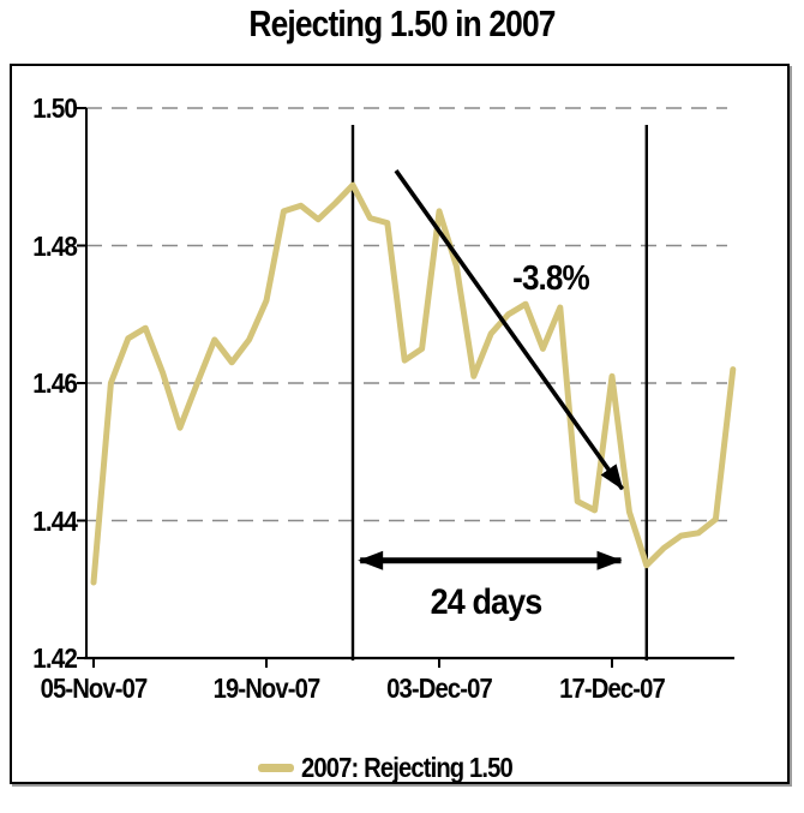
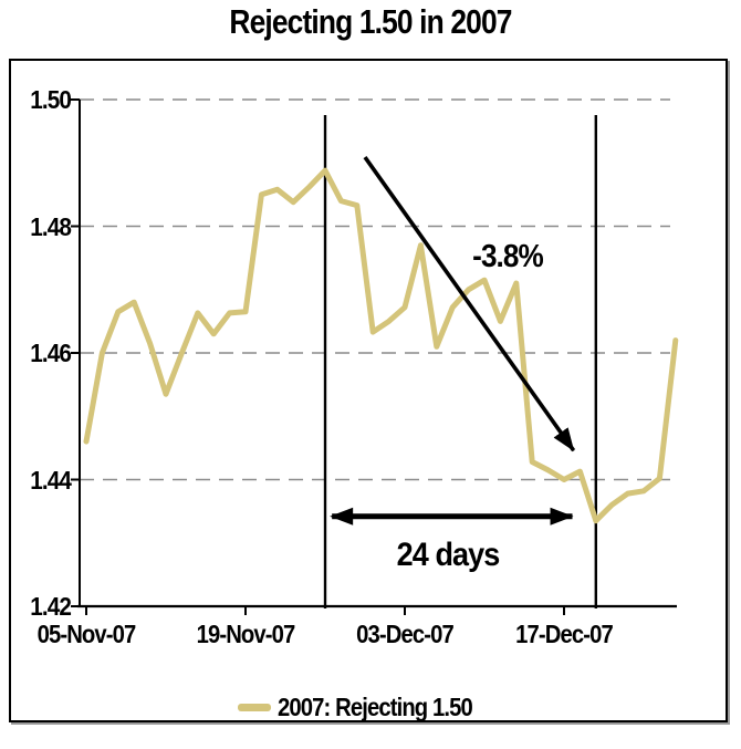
05-Nov-07: 1.431 -> 1.446
19-Nov-07: 1.472 -> 1.466
03-Dec-07: 1.485 -> 1.467
17-Dec-07: 1.461 -> 1.440
